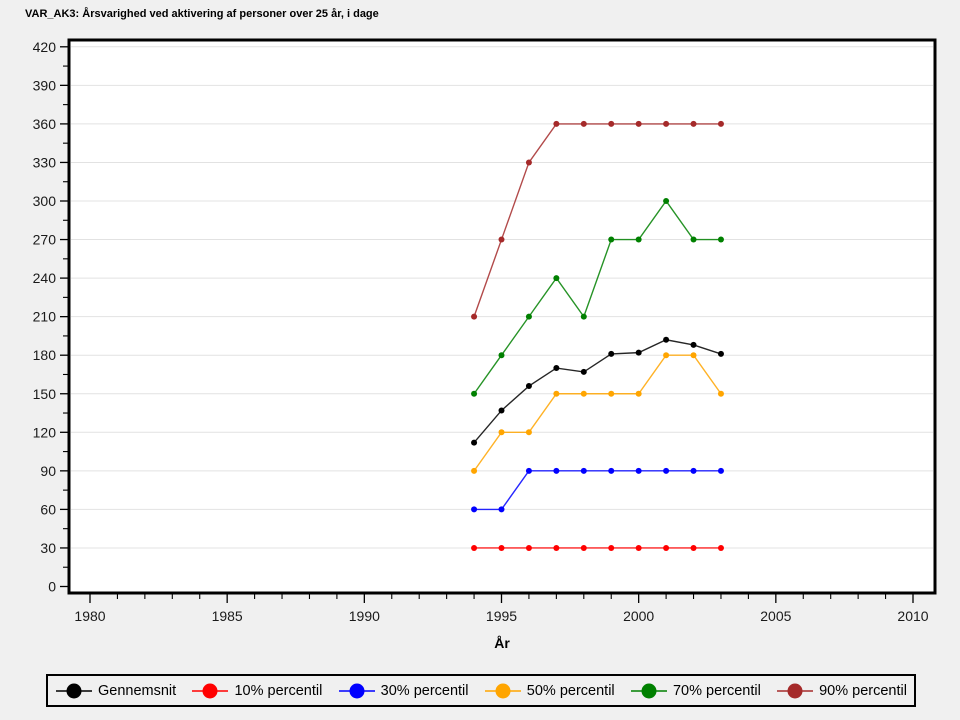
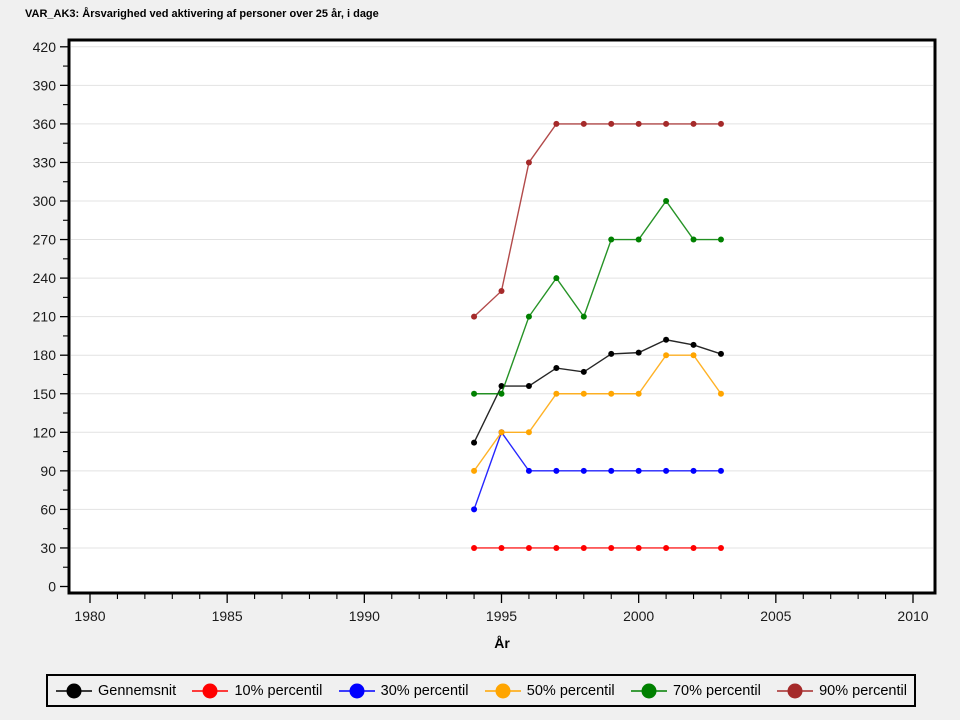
Gennemsnit/1995: 137 -> 156
30% percentil/1995: 60 -> 120
70% percentil/1995: 180 -> 150
90% percentil/1995: 270 -> 230
